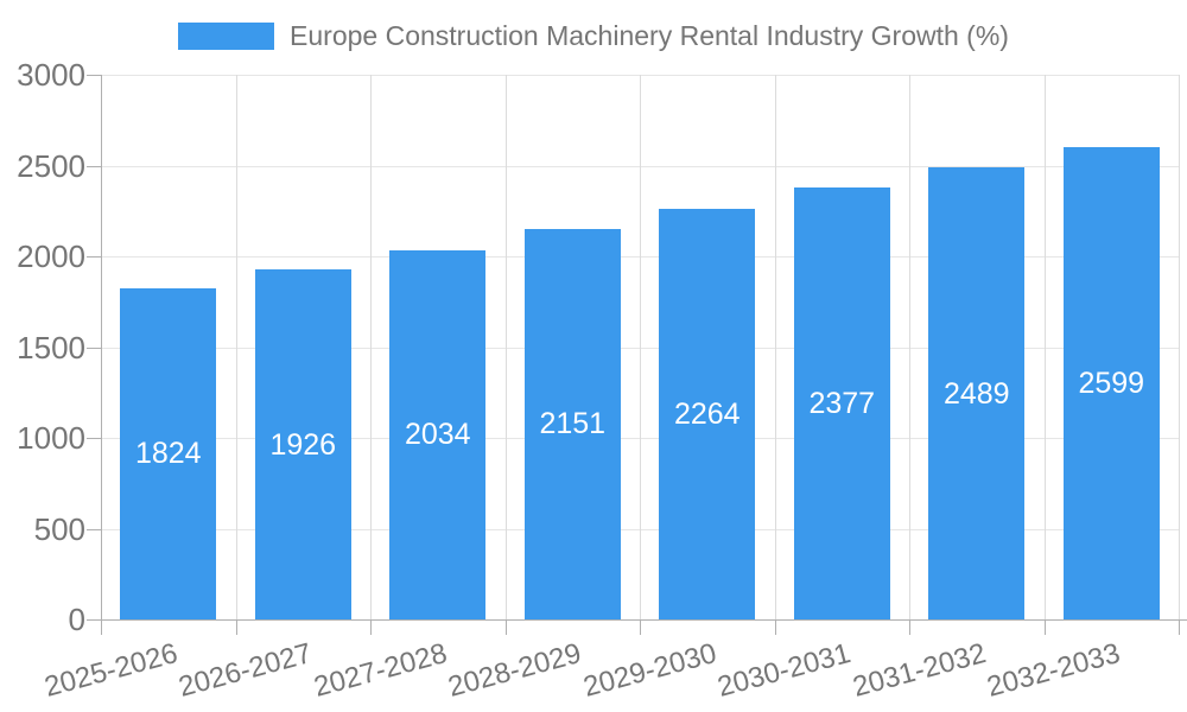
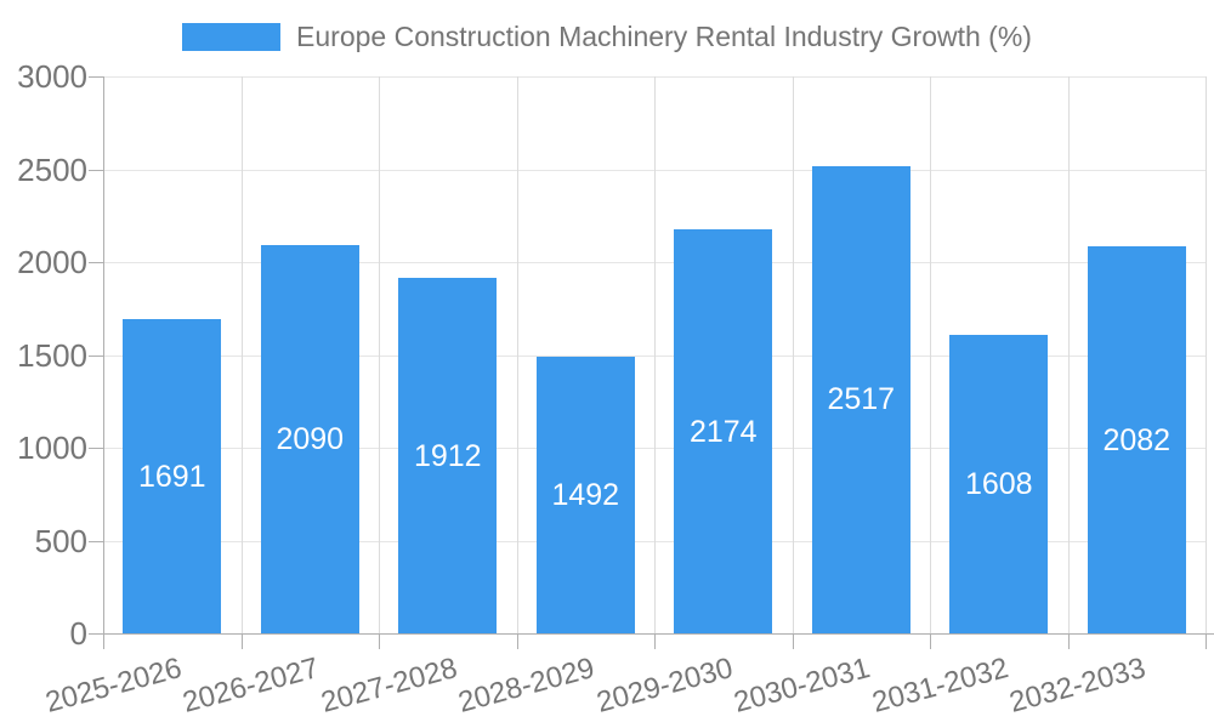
2025-2026: 1824 -> 1691
2026-2027: 1926 -> 2090
2027-2028: 2034 -> 1912
2028-2029: 2151 -> 1492
2029-2030: 2264 -> 2174
2030-2031: 2377 -> 2517
2031-2032: 2489 -> 1608
2032-2033: 2599 -> 2082
